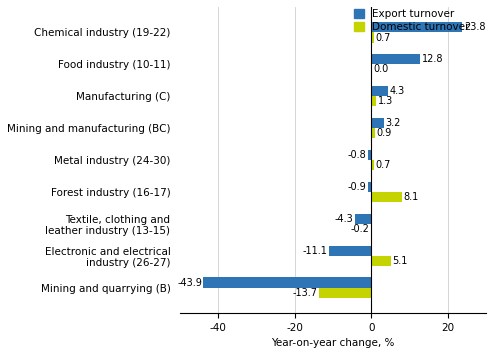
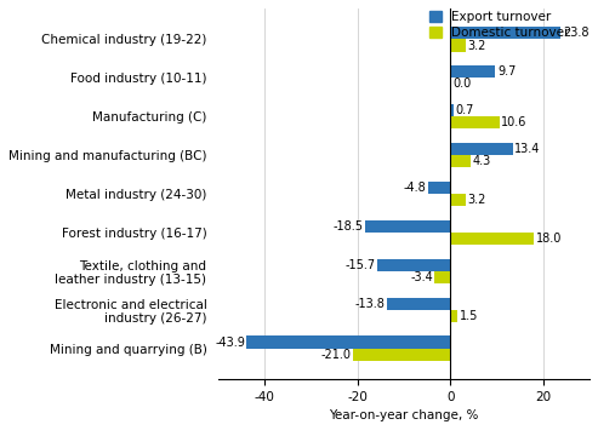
Domestic turnover/Chemical industry (19-22): 0.7 -> 3.2
Export turnover/Food industry (10-11): 12.8 -> 9.7
Export turnover/Manufacturing (C): 4.3 -> 0.7
Domestic turnover/Manufacturing (C): 1.3 -> 10.6
Export turnover/Mining and manufacturing (BC): 3.2 -> 13.4
Domestic turnover/Mining and manufacturing (BC): 0.9 -> 4.3
Export turnover/Metal industry (24-30): -0.8 -> -4.8
Domestic turnover/Metal industry (24-30): 0.7 -> 3.2
Export turnover/Forest industry (16-17): -0.9 -> -18.5
Domestic turnover/Forest industry (16-17): 8.1 -> 18.0
Export turnover/Textile, clothing and leather industry (13-15): -4.3 -> -15.7
Domestic turnover/Textile, clothing and leather industry (13-15): -0.2 -> -3.4
Export turnover/Electronic and electrical industry (26-27): -11.1 -> -13.8
Domestic turnover/Electronic and electrical industry (26-27): 5.1 -> 1.5
Domestic turnover/Mining and quarrying (B): -13.7 -> -21.0
